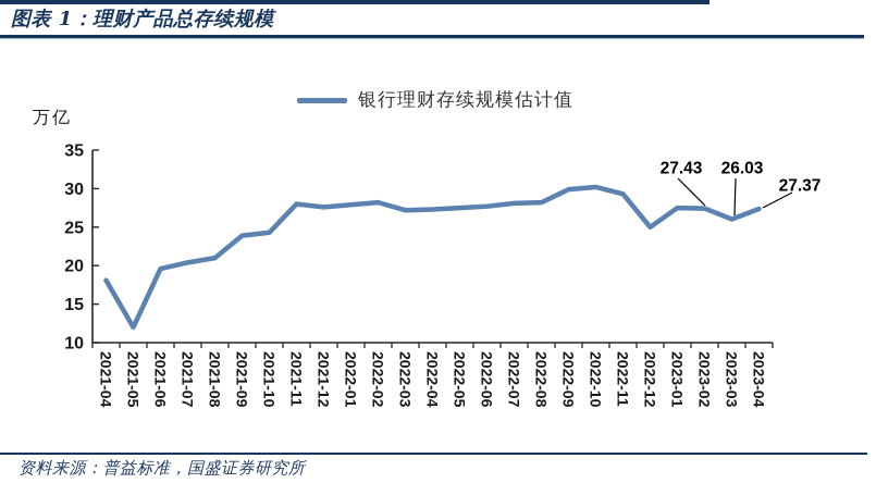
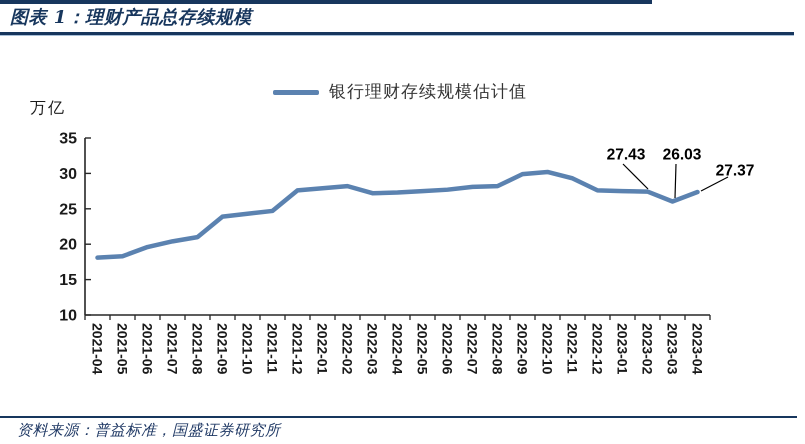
2021-05: 12 -> 18
2021-11: 28 -> 25
2022-12: 25 -> 28
